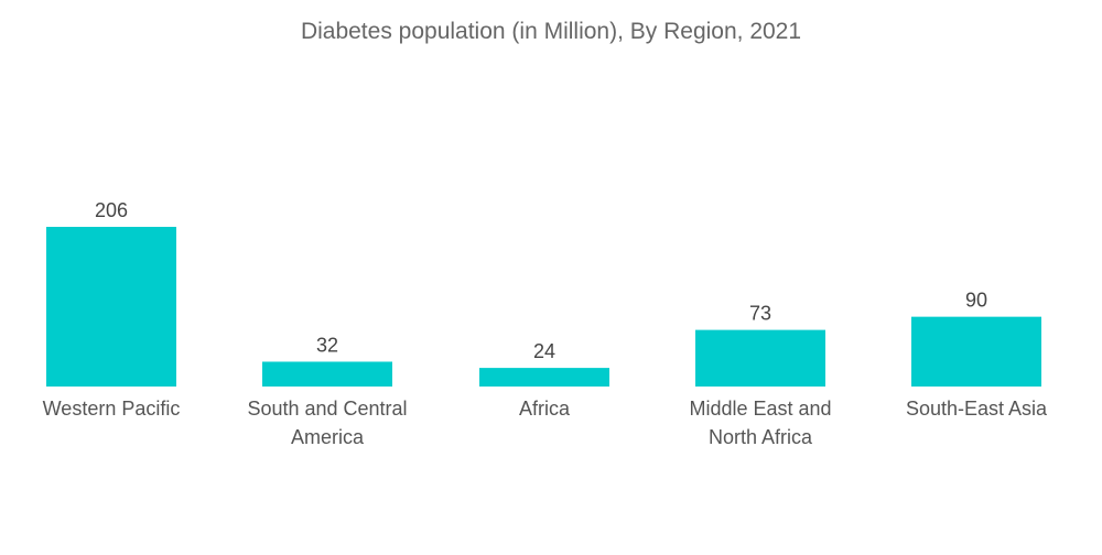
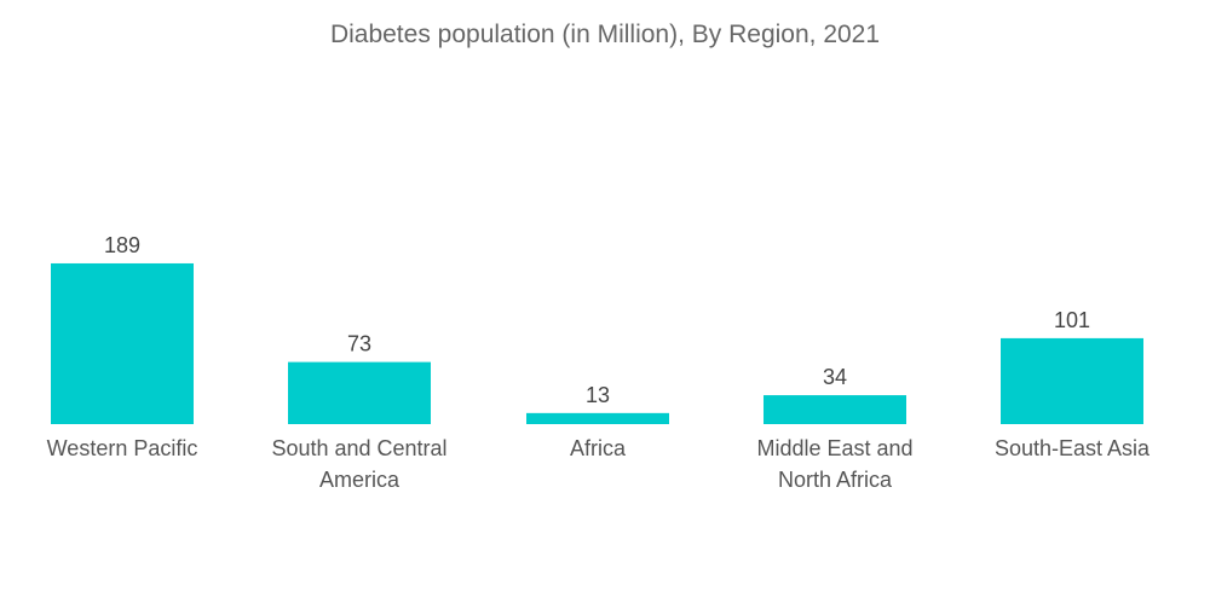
Western Pacific: 206 -> 189
South and Central America: 32 -> 73
Africa: 24 -> 13
Middle East and North Africa: 73 -> 34
South-East Asia: 90 -> 101
